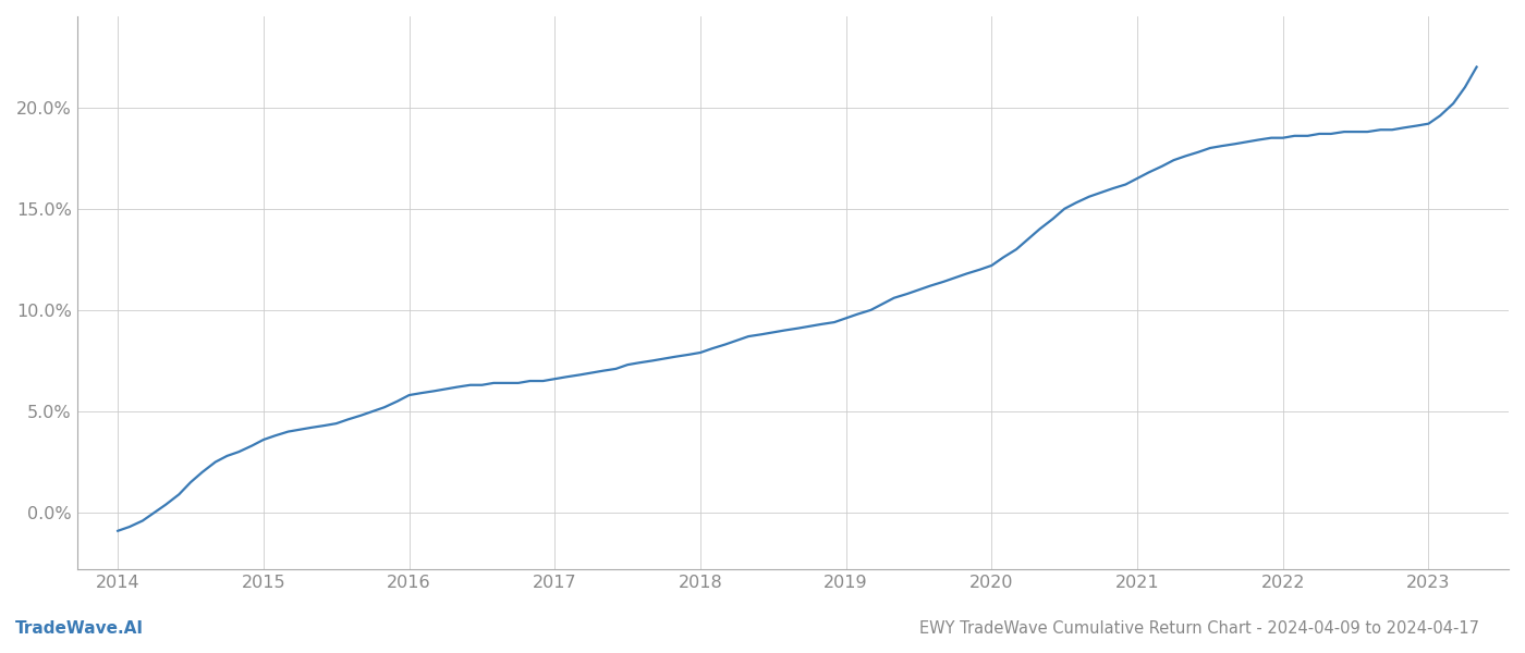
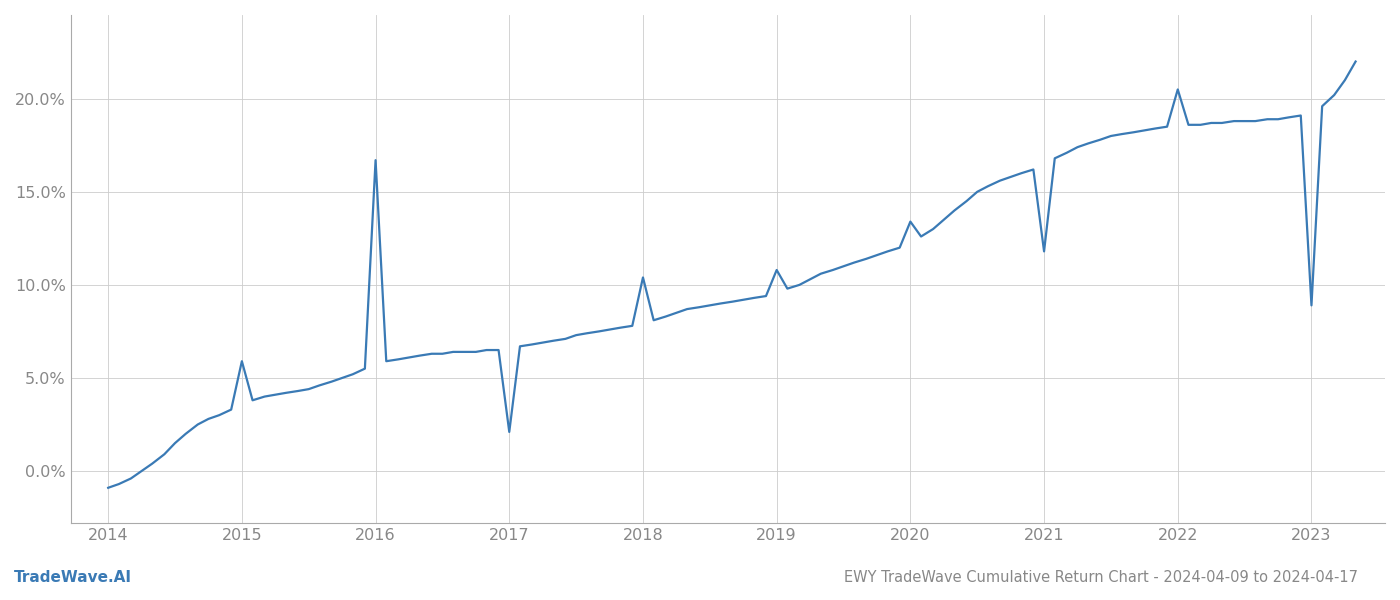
2015: 3.6% -> 5.9%
2016: 5.8% -> 16.7%
2017: 6.6% -> 2.1%
2018: 7.9% -> 10.4%
2019: 9.6% -> 10.8%
2020: 12.2% -> 13.4%
2021: 16.5% -> 11.8%
2022: 18.5% -> 20.5%
2023: 19.2% -> 8.9%
